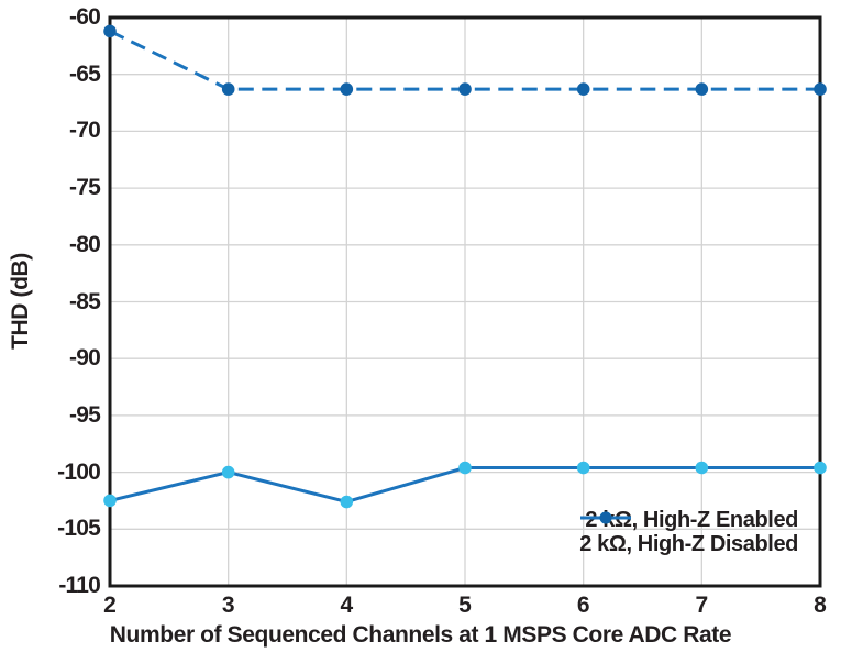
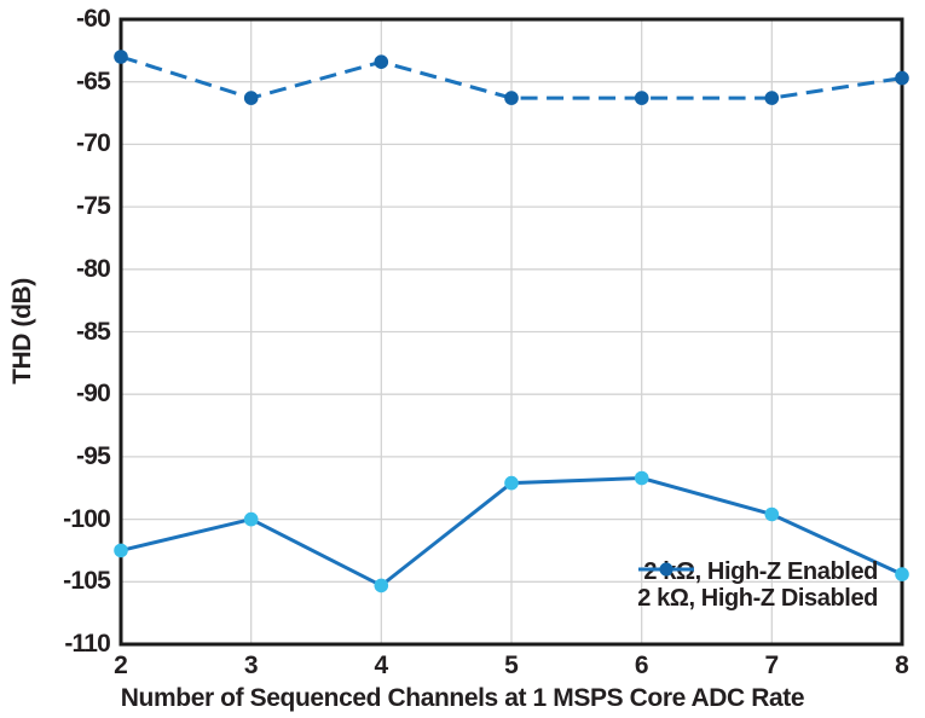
2 kΩ, High-Z Disabled/2: -61.2 -> -63.0
2 kΩ, High-Z Enabled/4: -102.6 -> -105.3
2 kΩ, High-Z Disabled/4: -66.3 -> -63.4
2 kΩ, High-Z Enabled/5: -99.6 -> -97.1
2 kΩ, High-Z Enabled/6: -99.6 -> -96.7
2 kΩ, High-Z Enabled/8: -99.6 -> -104.4
2 kΩ, High-Z Disabled/8: -66.3 -> -64.7
